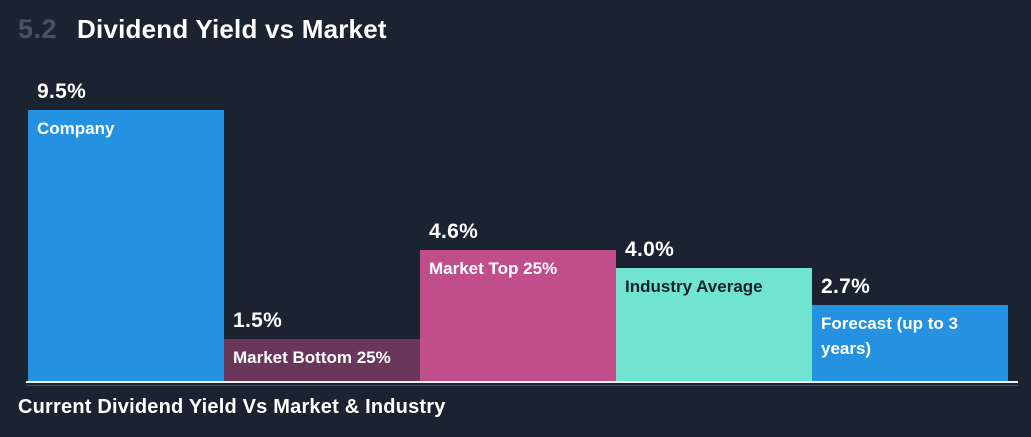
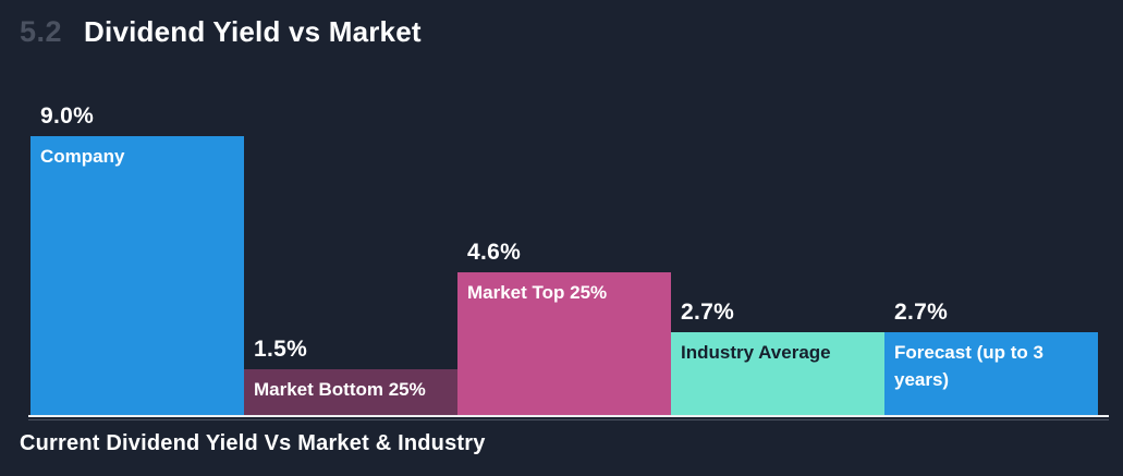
Company: 9.5% -> 9.0%
Industry Average: 4.0% -> 2.7%
